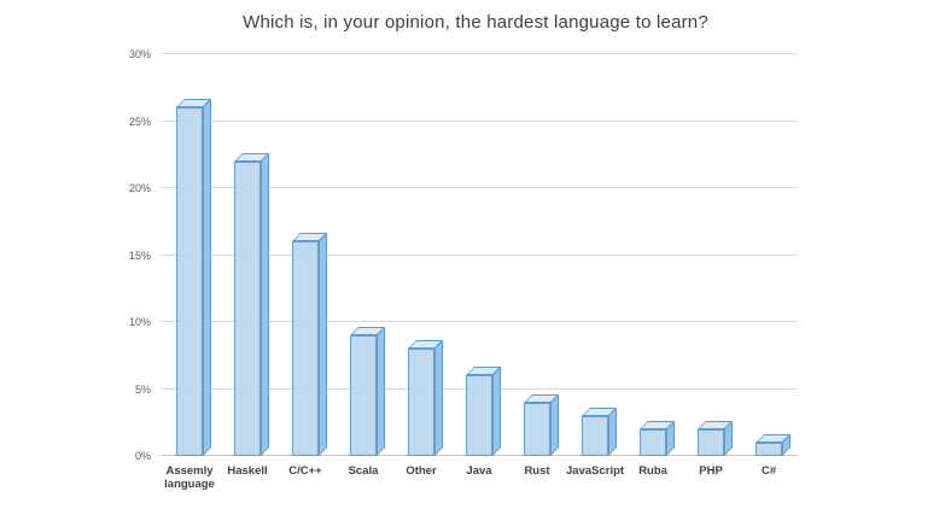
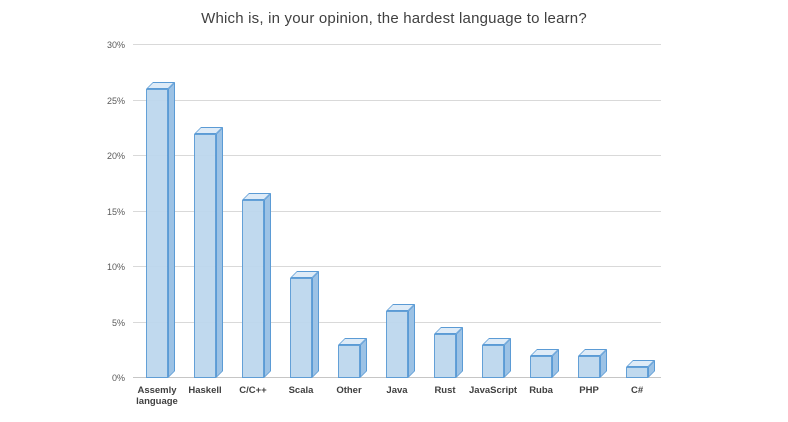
Other: 8% -> 3%
